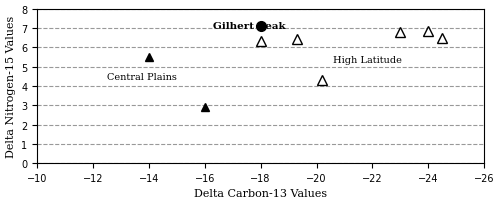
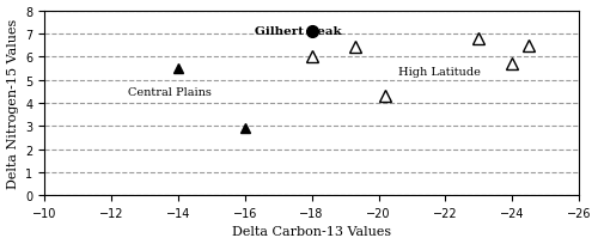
−18: 6.3 -> 6.0
−24: 6.8 -> 5.7
